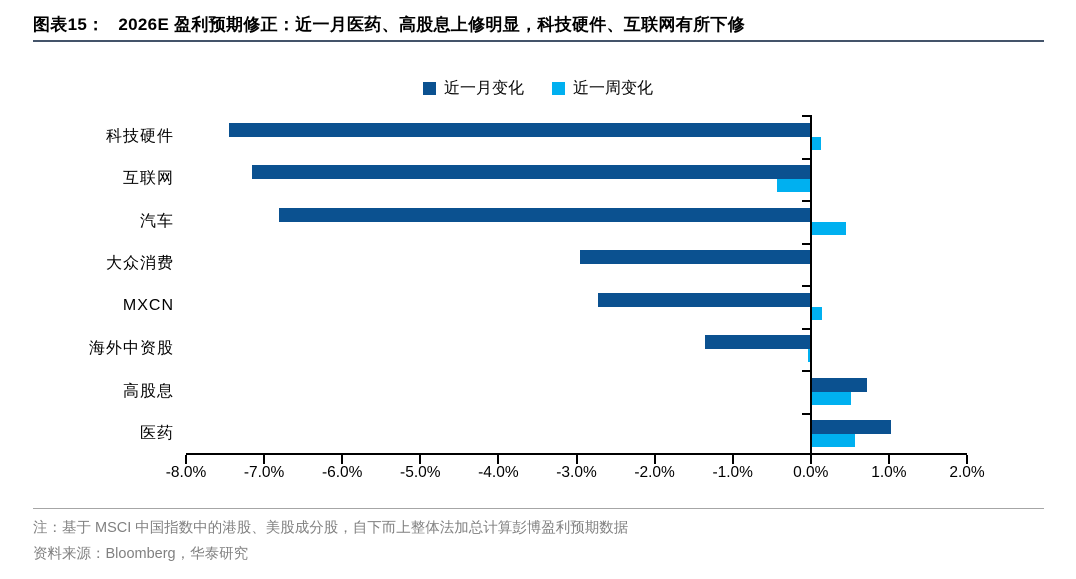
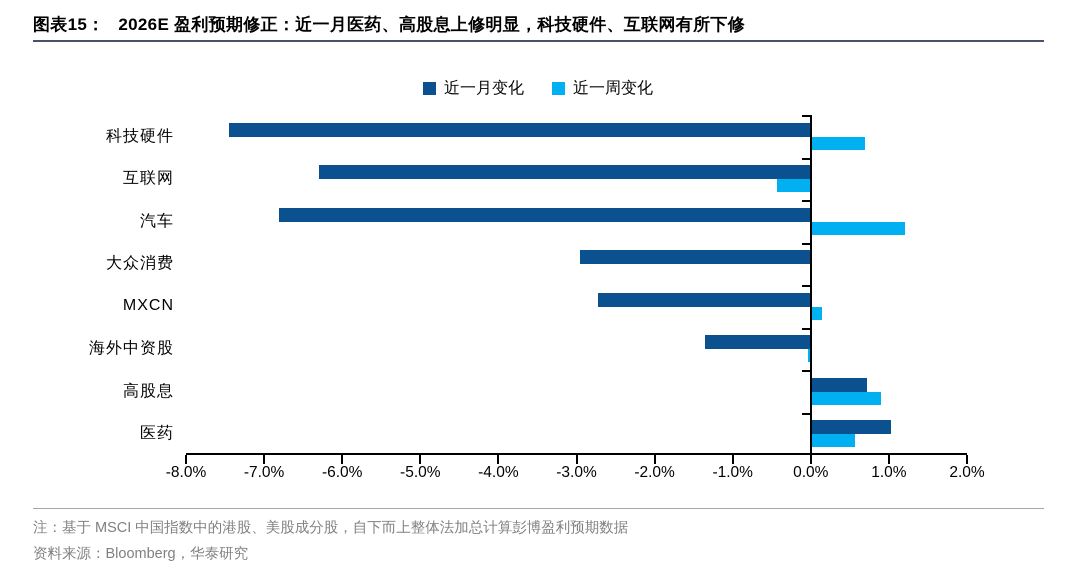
近一周变化/科技硬件: 0.1% -> 0.7%
近一月变化/互联网: -7.2% -> -6.3%
近一周变化/汽车: 0.5% -> 1.2%
近一周变化/高股息: 0.5% -> 0.9%
